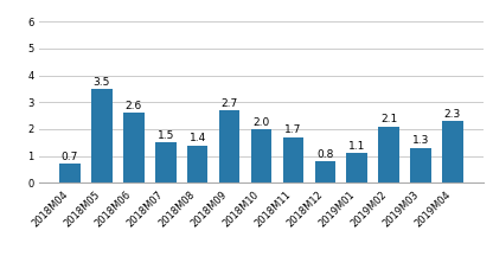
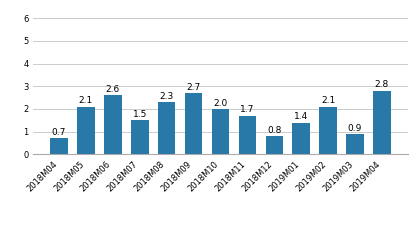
2018M05: 3.5 -> 2.1
2018M08: 1.4 -> 2.3
2019M01: 1.1 -> 1.4
2019M03: 1.3 -> 0.9
2019M04: 2.3 -> 2.8
